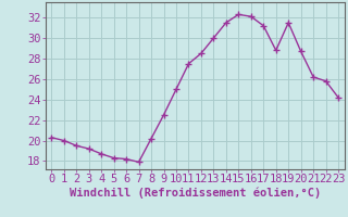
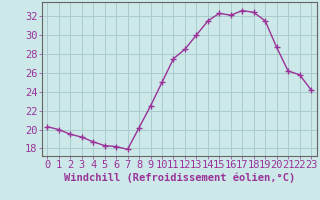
17: 31.2 -> 32.6
18: 28.8 -> 32.4
